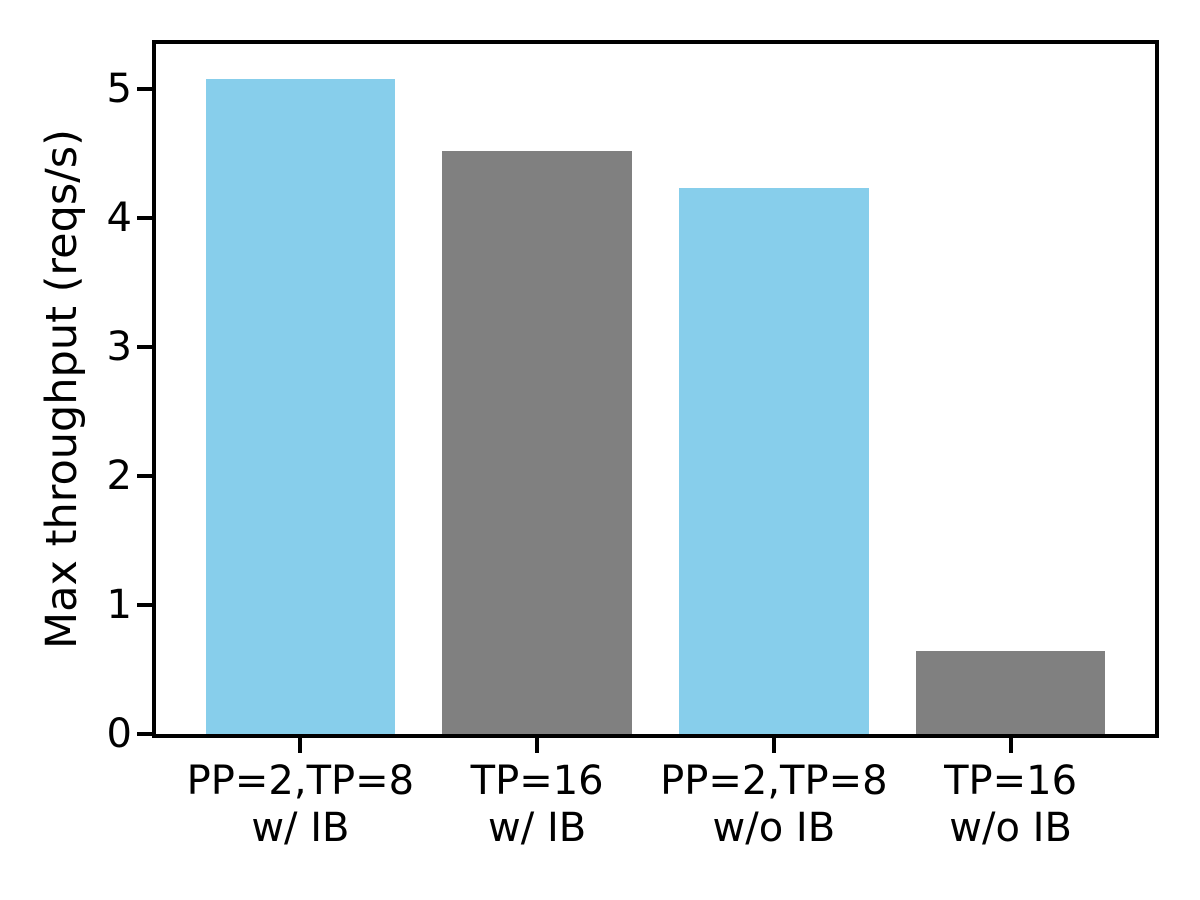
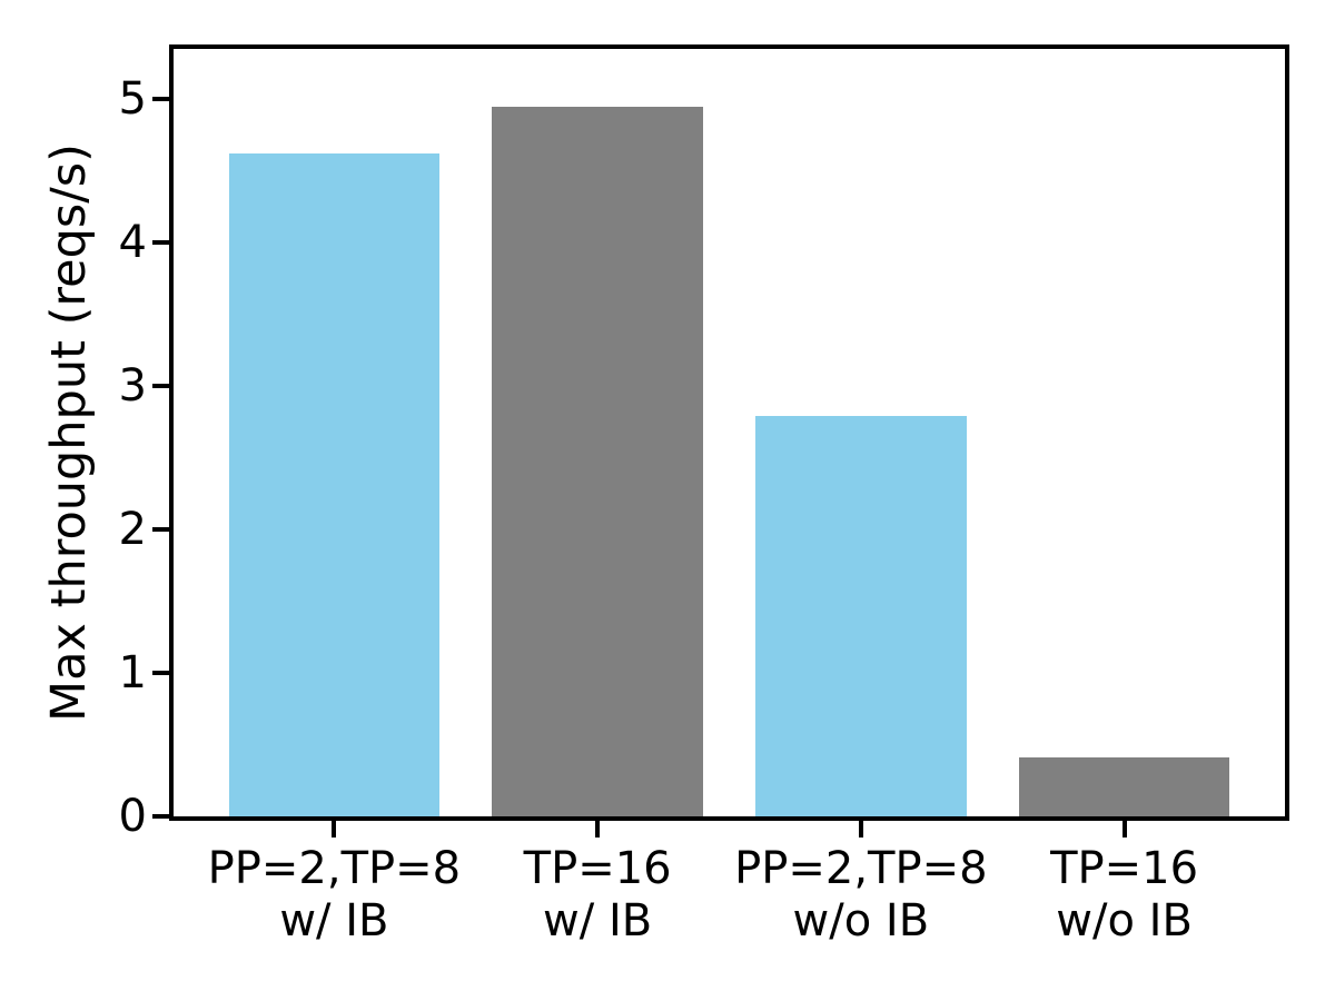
PP=2,TP=8 w/ IB: 5.08 -> 4.62
TP=16 w/ IB: 4.52 -> 4.95
PP=2,TP=8 w/o IB: 4.23 -> 2.79
TP=16 w/o IB: 0.64 -> 0.41
